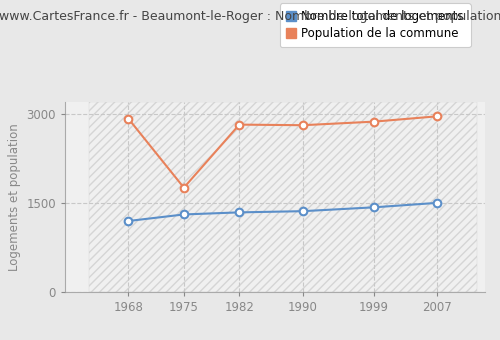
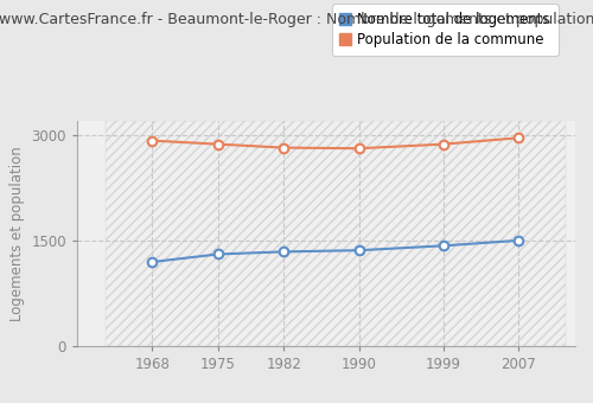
Population de la commune/1975: 1760 -> 2870
